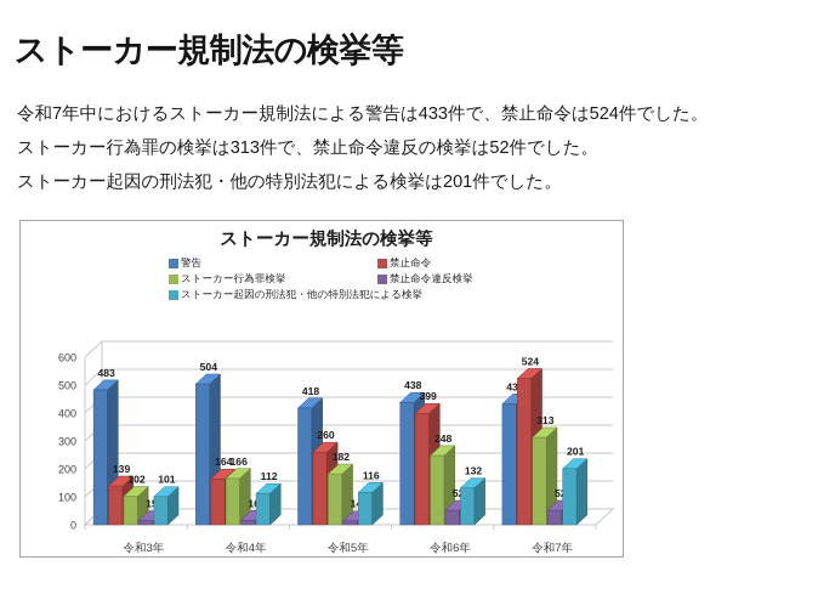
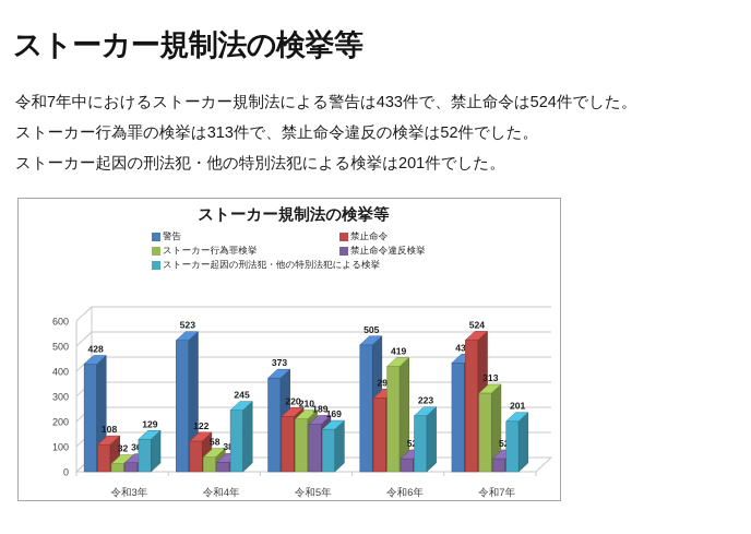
警告/令和3年: 483 -> 428
禁止命令/令和3年: 139 -> 108
ストーカー行為罪検挙/令和3年: 102 -> 32
禁止命令違反検挙/令和3年: 15 -> 36
ストーカー起因の刑法犯・他の特別法犯による検挙/令和3年: 101 -> 129
警告/令和4年: 504 -> 523
禁止命令/令和4年: 164 -> 122
ストーカー行為罪検挙/令和4年: 166 -> 58
禁止命令違反検挙/令和4年: 16 -> 38
ストーカー起因の刑法犯・他の特別法犯による検挙/令和4年: 112 -> 245
警告/令和5年: 418 -> 373
禁止命令/令和5年: 260 -> 220
ストーカー行為罪検挙/令和5年: 182 -> 210
禁止命令違反検挙/令和5年: 14 -> 189
ストーカー起因の刑法犯・他の特別法犯による検挙/令和5年: 116 -> 169
警告/令和6年: 438 -> 505
禁止命令/令和6年: 399 -> 294
ストーカー行為罪検挙/令和6年: 248 -> 419
ストーカー起因の刑法犯・他の特別法犯による検挙/令和6年: 132 -> 223
